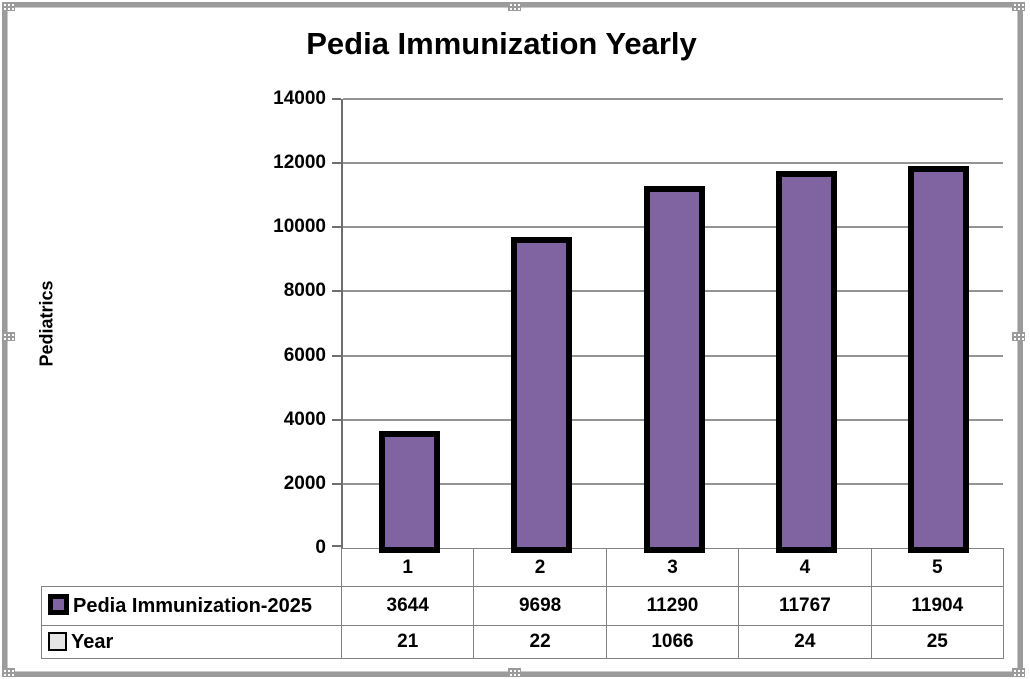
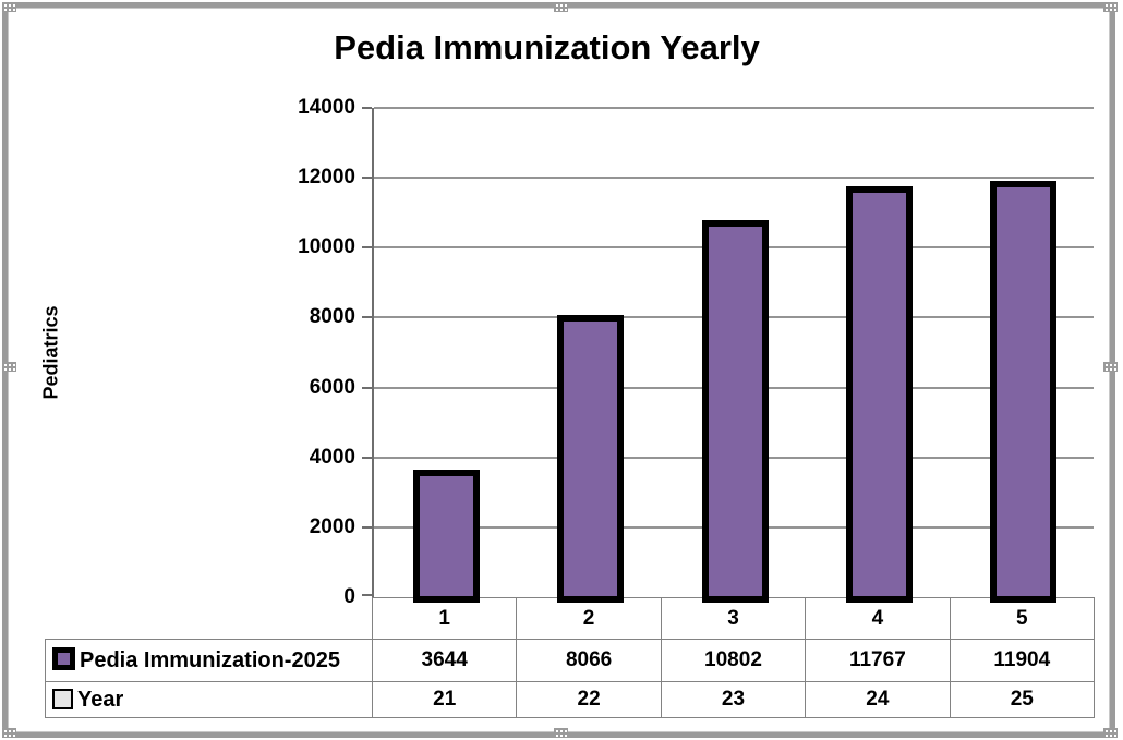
Pedia Immunization-2025/2: 9698 -> 8066
Pedia Immunization-2025/3: 11290 -> 10802
Year/3: 1066 -> 23
